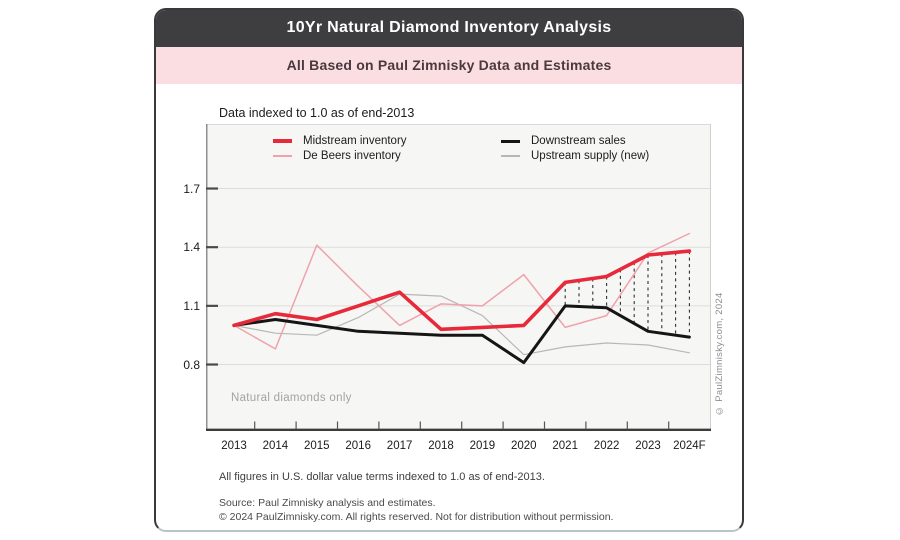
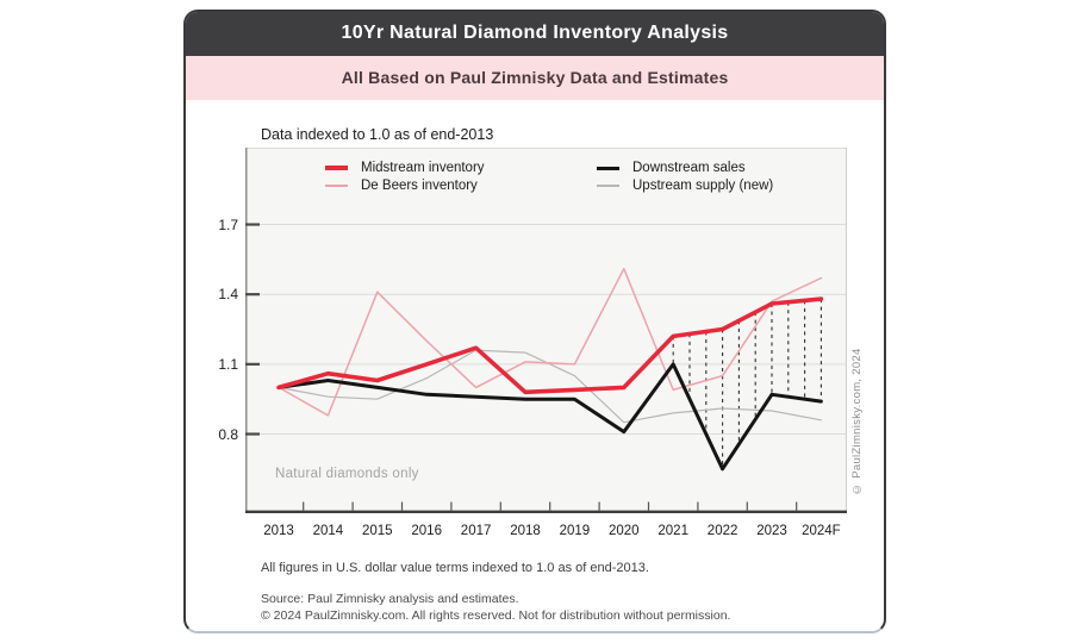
De Beers inventory/2020: 1.26 -> 1.51
Downstream sales/2022: 1.09 -> 0.65
